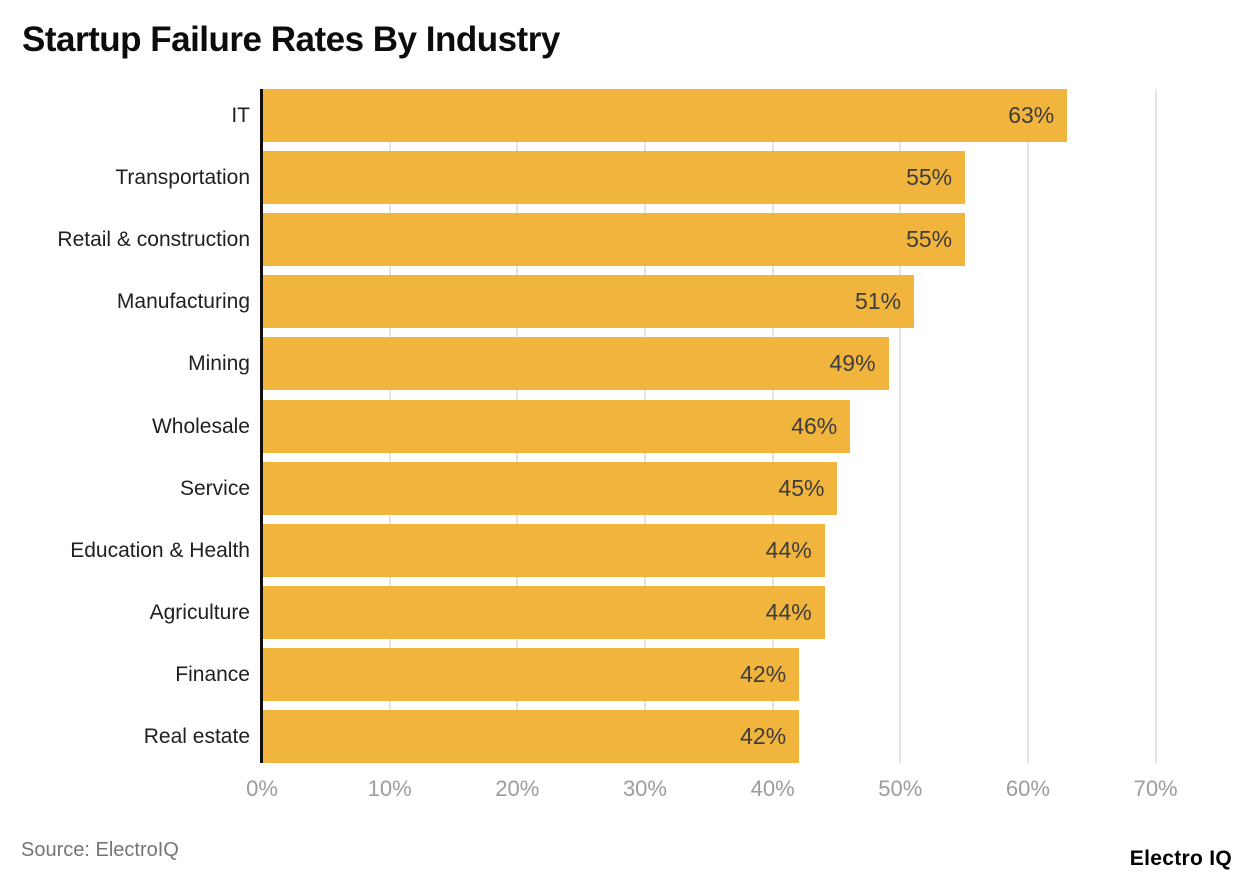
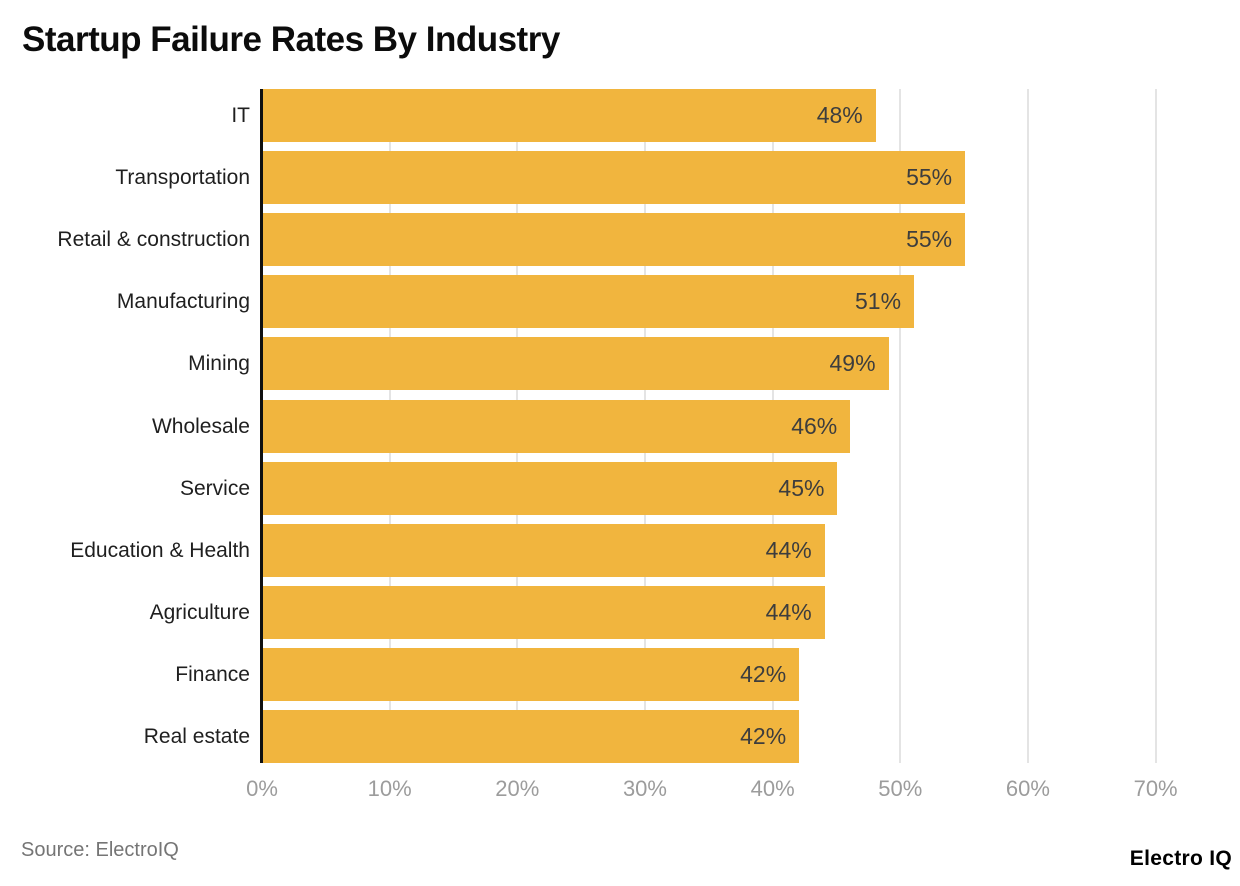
IT: 63% -> 48%
